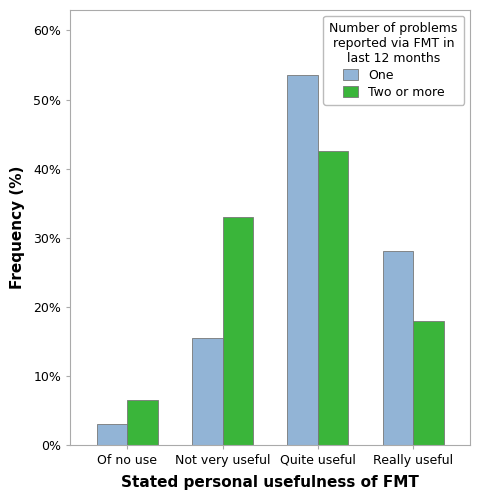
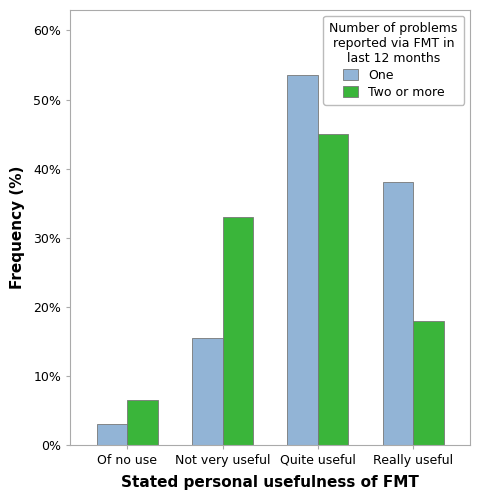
Two or more/Quite useful: 42.5% -> 45.0%
One/Really useful: 28.0% -> 38.0%
